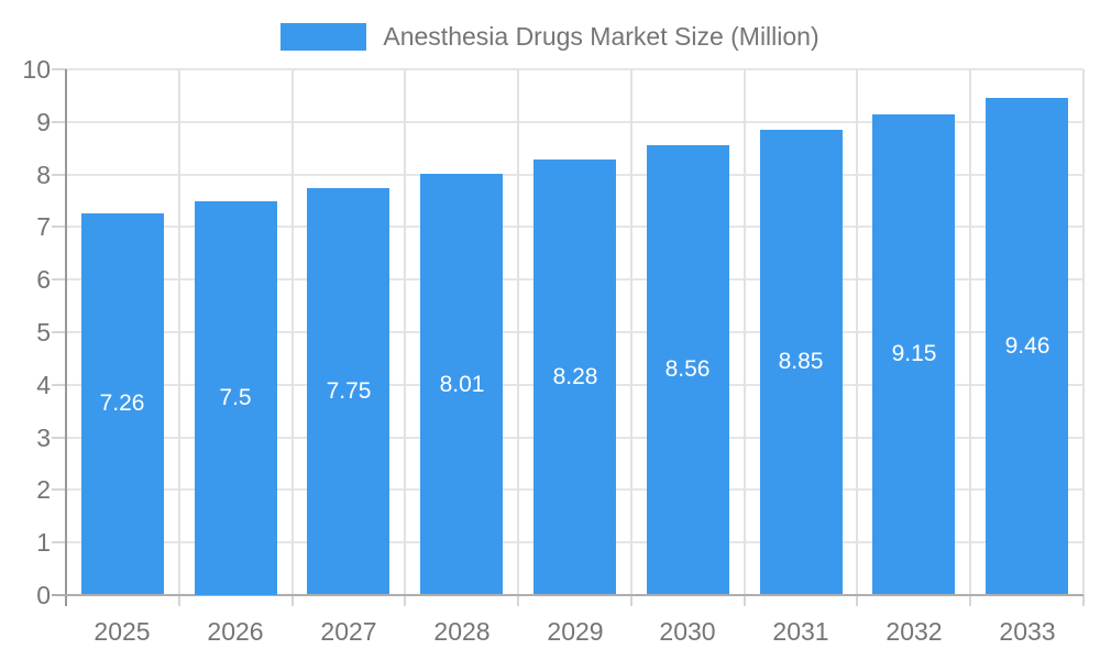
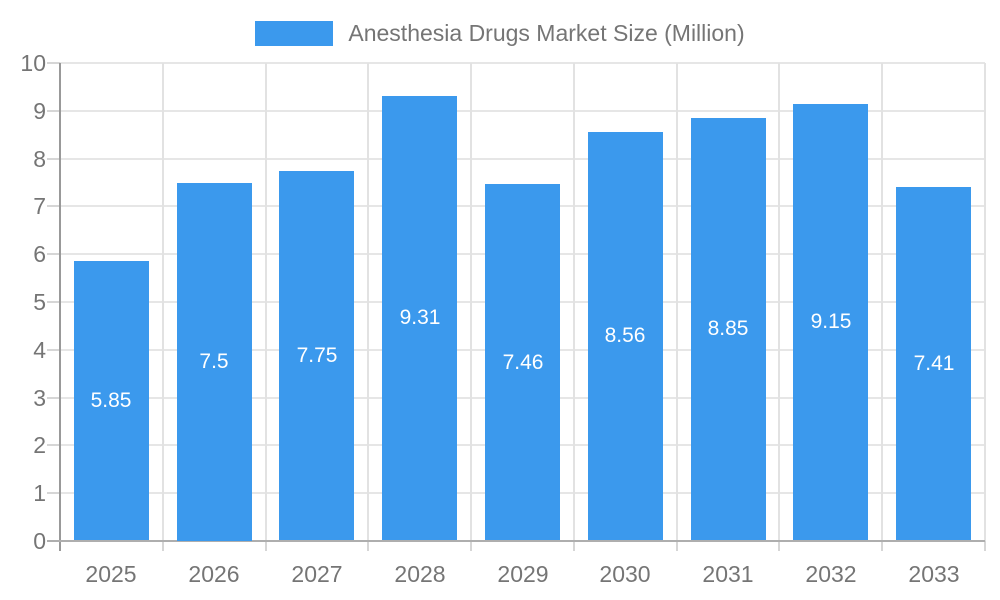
2025: 7.26 -> 5.85
2028: 8.01 -> 9.31
2029: 8.28 -> 7.46
2033: 9.46 -> 7.41
